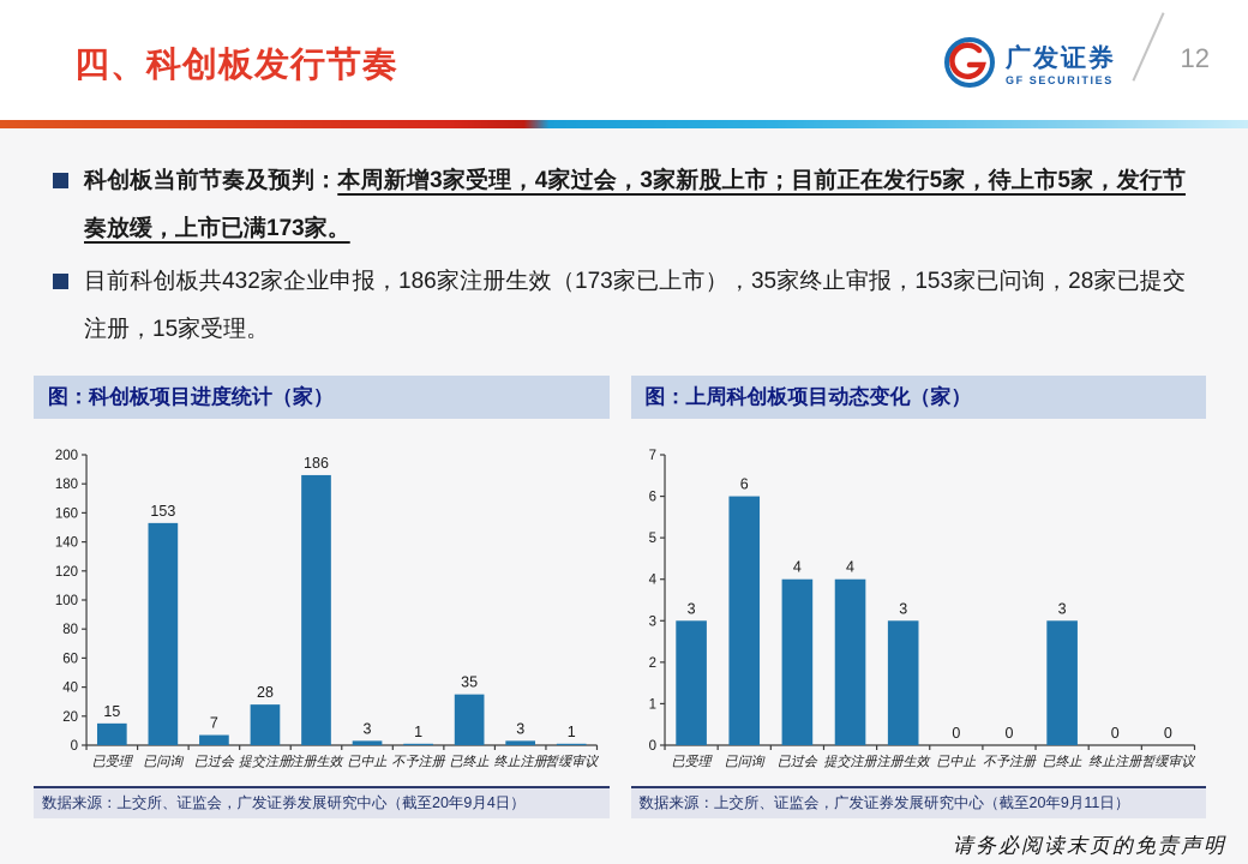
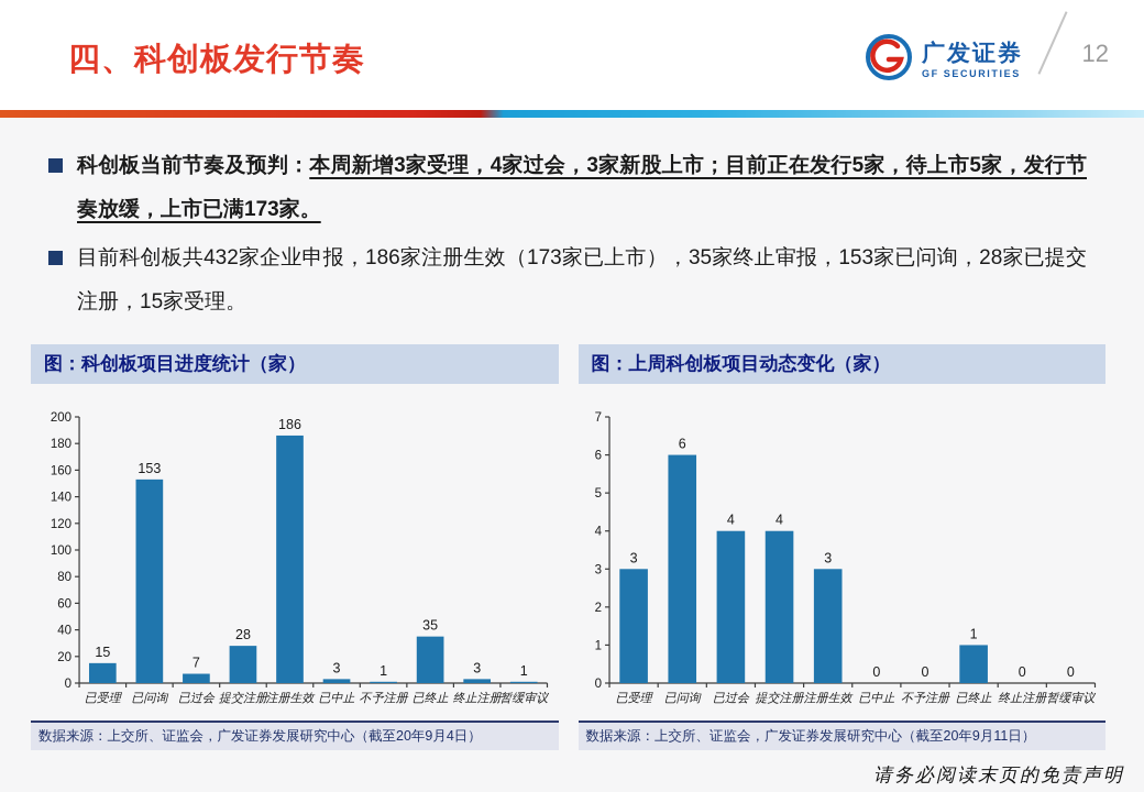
图：上周科创板项目动态变化（家）/已终止: 3 -> 1
